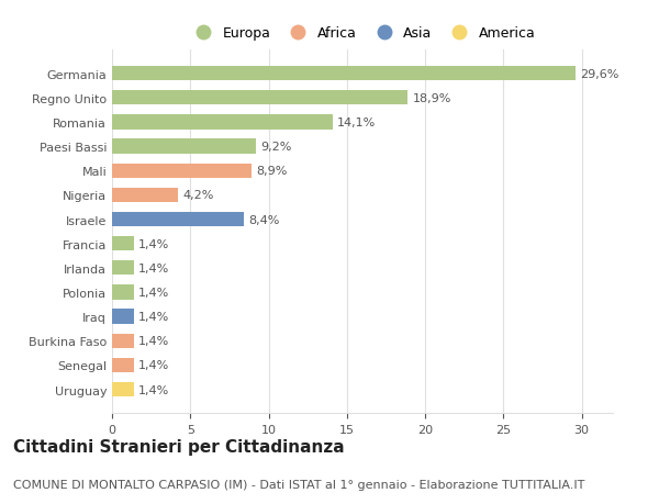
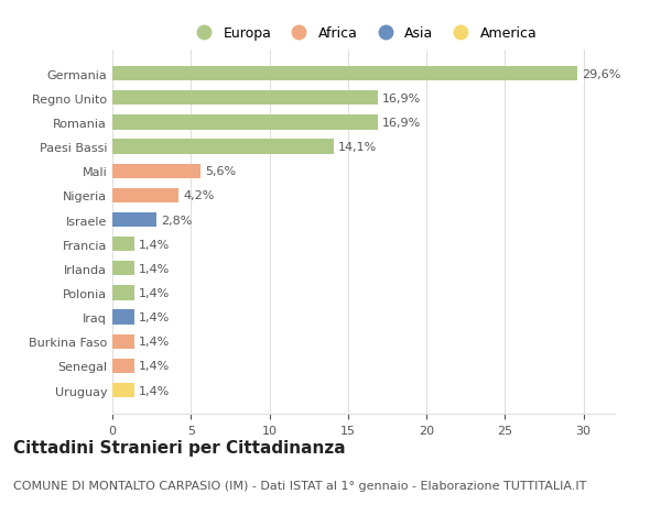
Regno Unito: 18,9% -> 16,9%
Romania: 14,1% -> 16,9%
Paesi Bassi: 9,2% -> 14,1%
Mali: 8,9% -> 5,6%
Israele: 8,4% -> 2,8%
